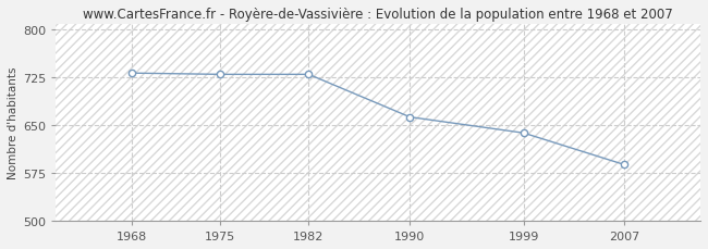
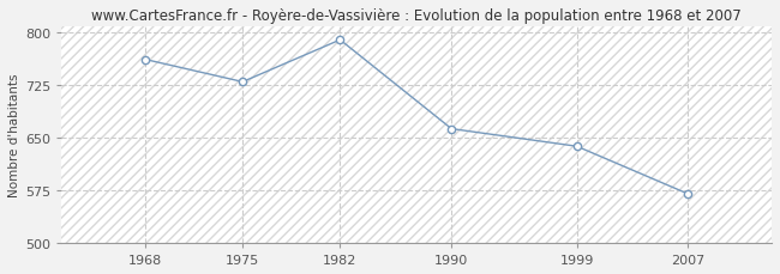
1968: 732 -> 762
1982: 730 -> 790
2007: 588 -> 570
